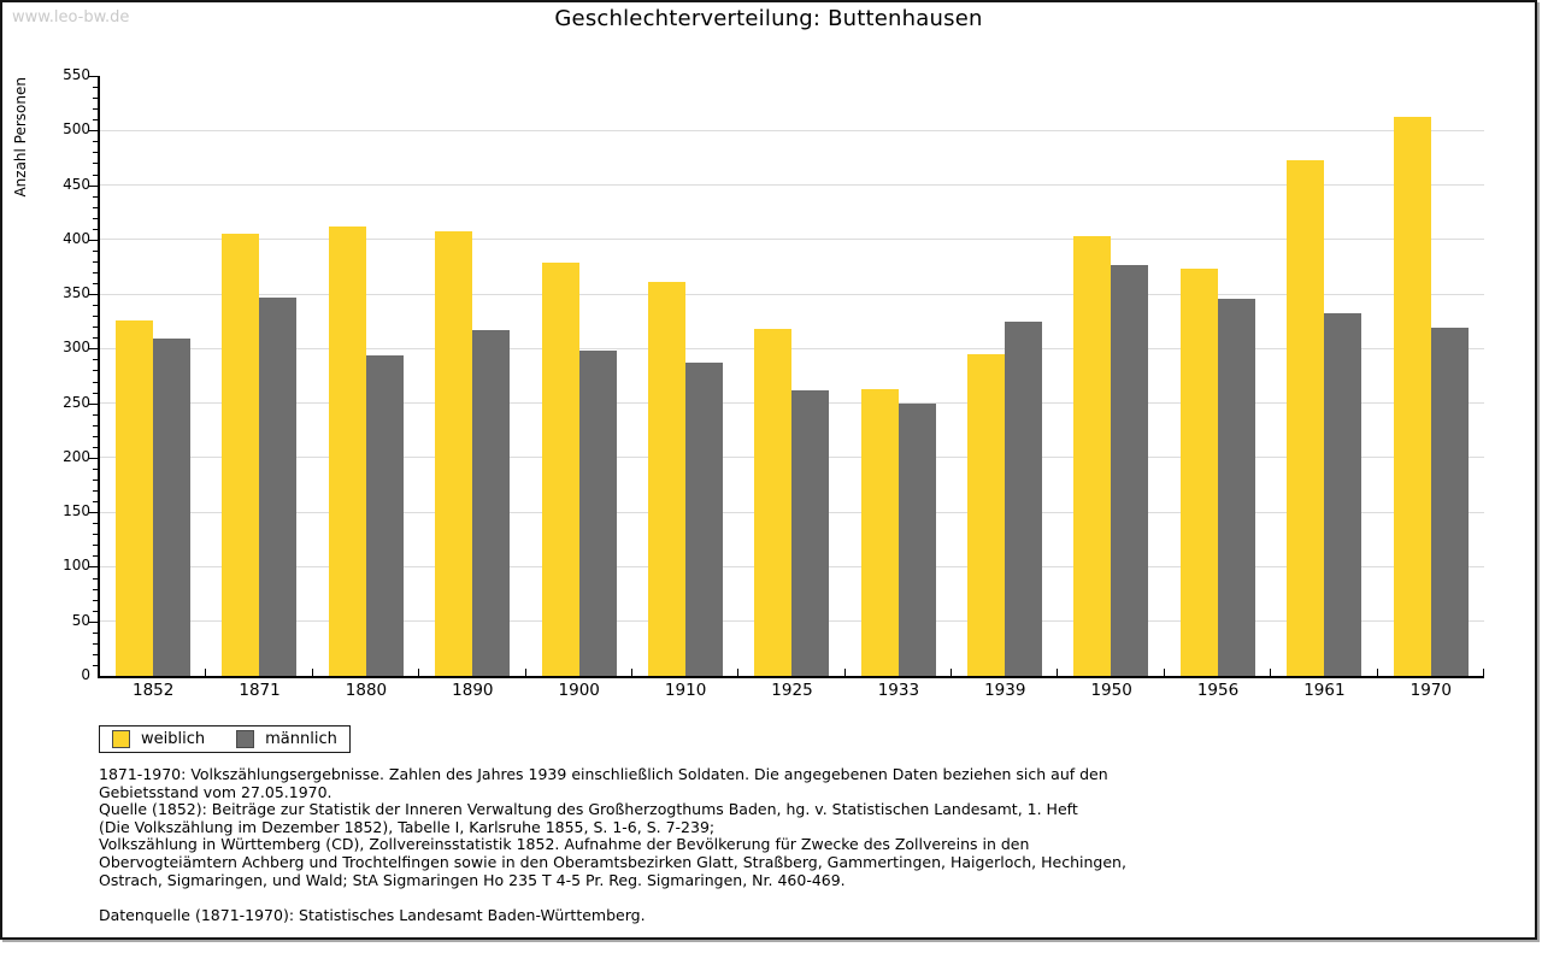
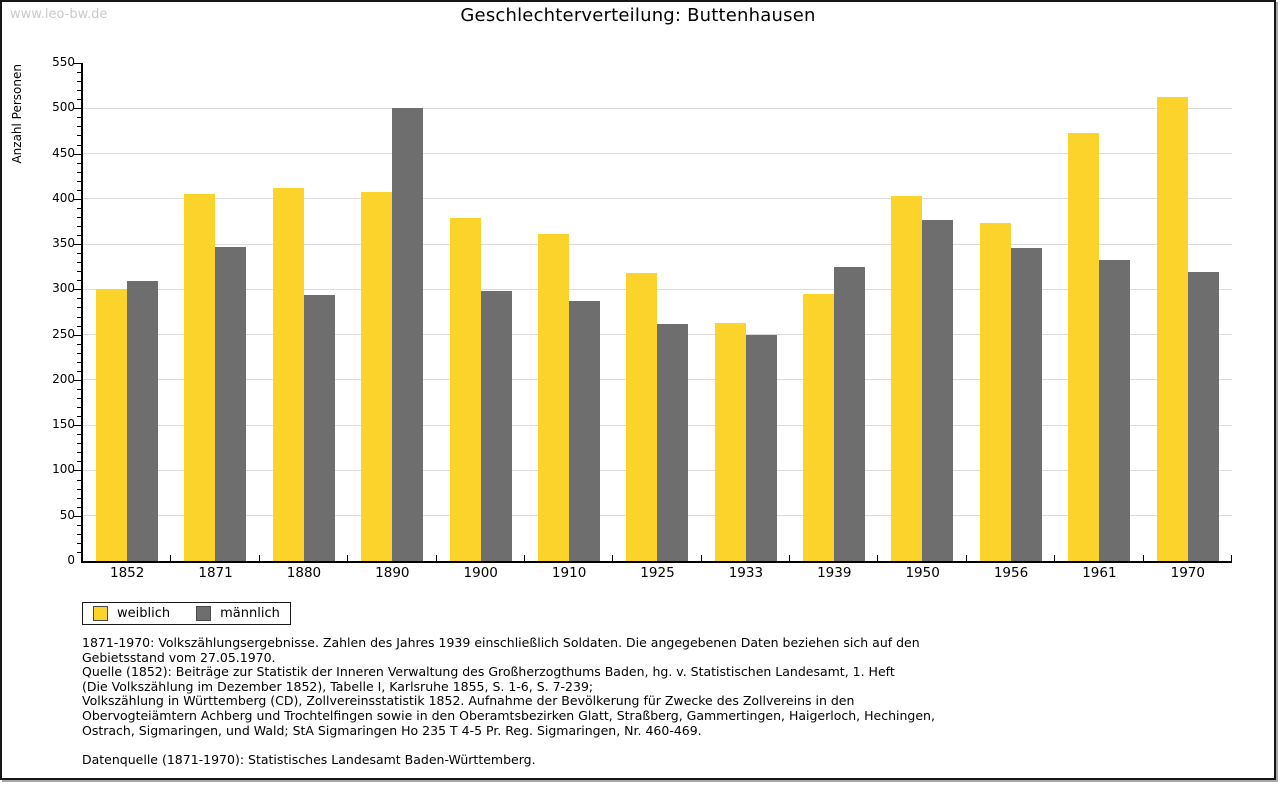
weiblich/1852: 330 -> 300
männlich/1890: 320 -> 500
